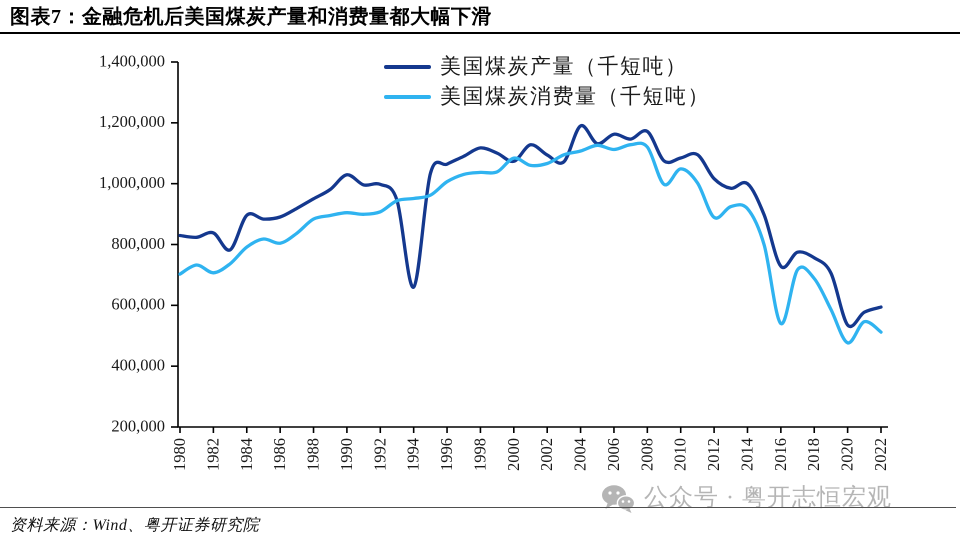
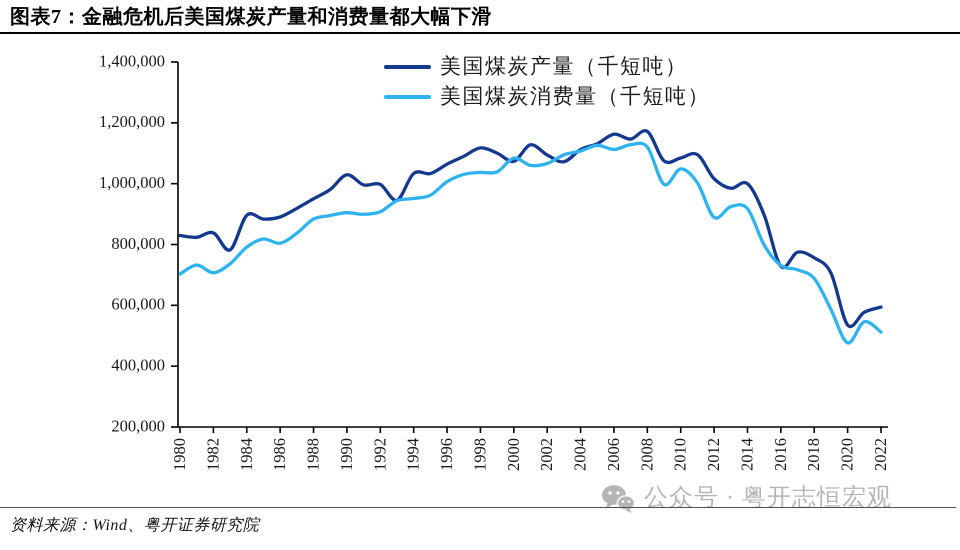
美国煤炭产量（千短吨）/1994: 660000 -> 1030000
美国煤炭产量（千短吨）/2004: 1190000 -> 1110000
美国煤炭消费量（千短吨）/2016: 540000 -> 730000
